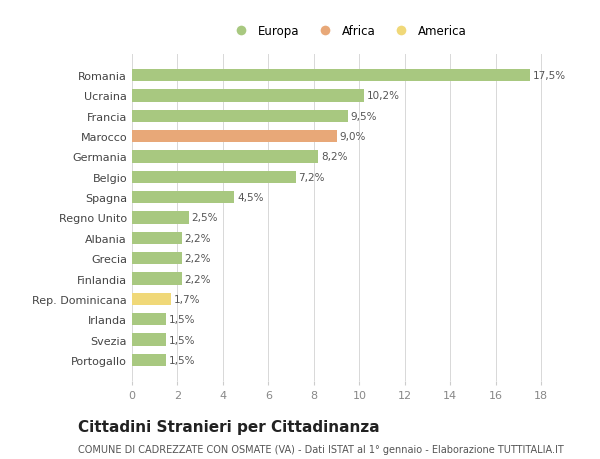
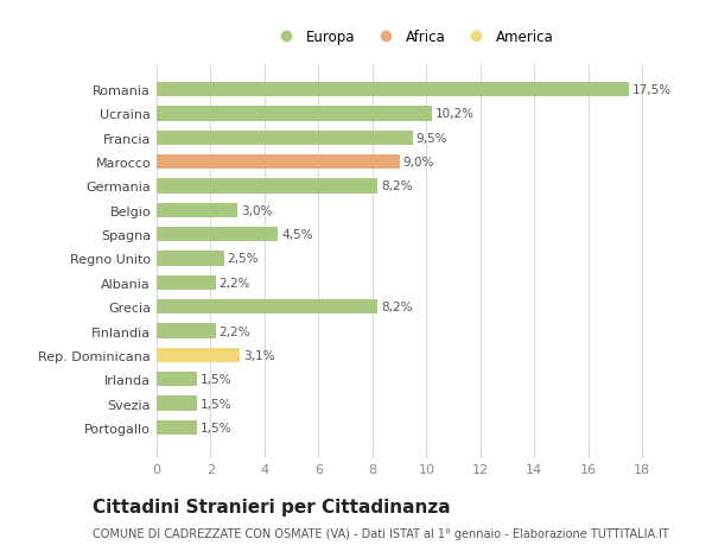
Belgio: 7,2% -> 3,0%
Grecia: 2,2% -> 8,2%
Rep. Dominicana: 1,7% -> 3,1%
